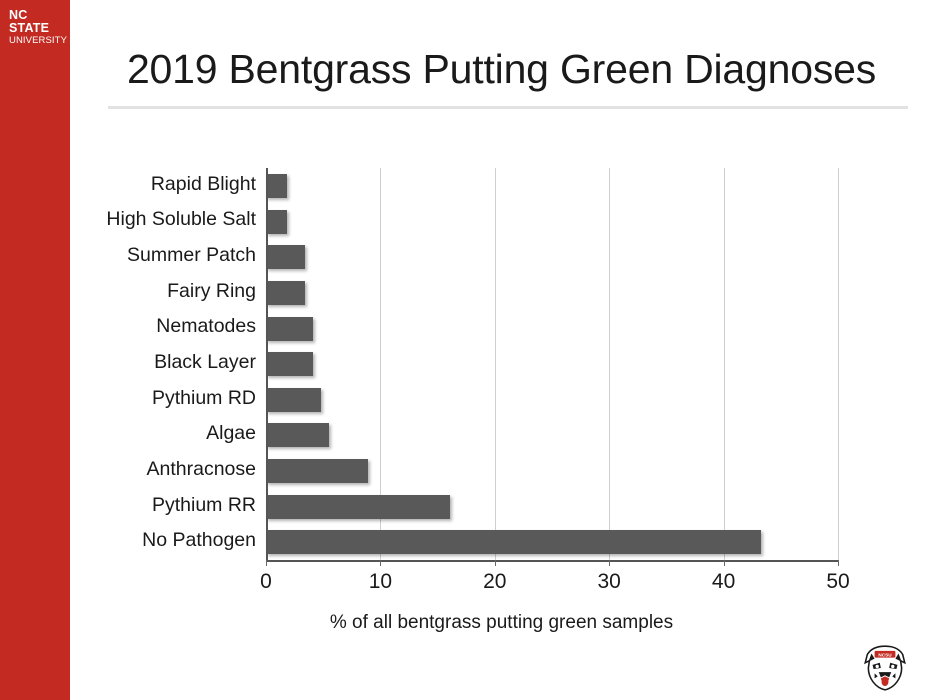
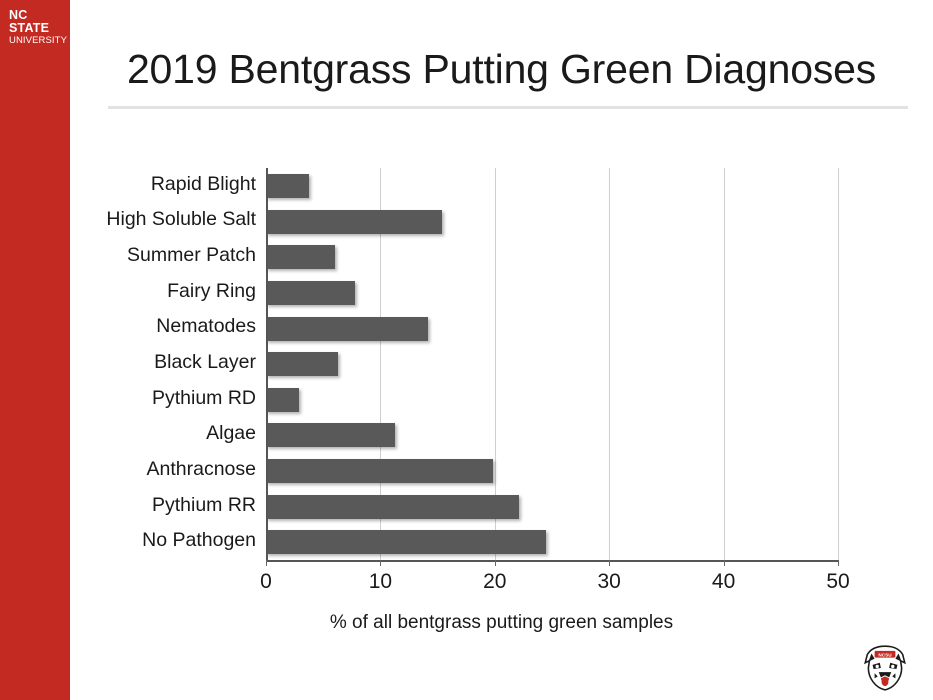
Rapid Blight: 1.8 -> 3.8
High Soluble Salt: 1.8 -> 15.4
Summer Patch: 3.4 -> 6.0
Fairy Ring: 3.4 -> 7.8
Nematodes: 4.1 -> 14.2
Black Layer: 4.1 -> 6.3
Pythium RD: 4.8 -> 2.9
Algae: 5.5 -> 11.3
Anthracnose: 8.9 -> 19.8
Pythium RR: 16.1 -> 22.1
No Pathogen: 43.3 -> 24.5
